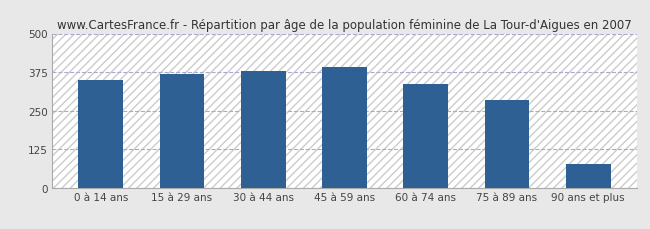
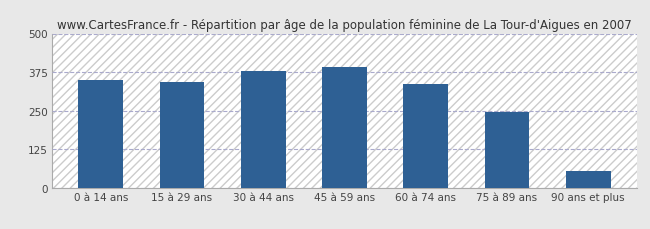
15 à 29 ans: 370 -> 342
75 à 89 ans: 285 -> 245
90 ans et plus: 75 -> 55
